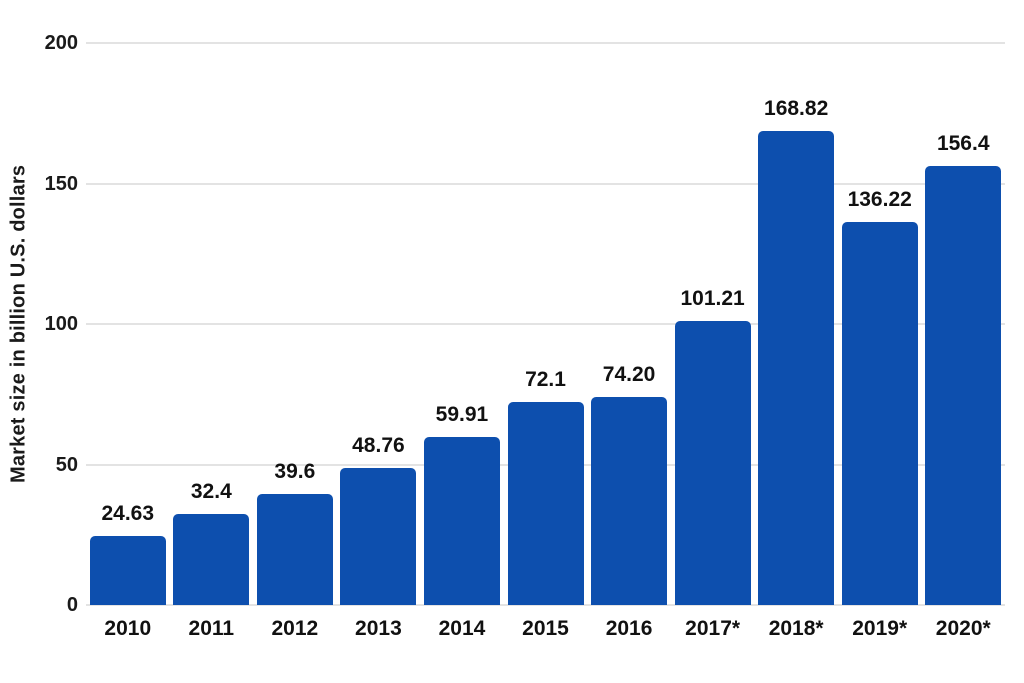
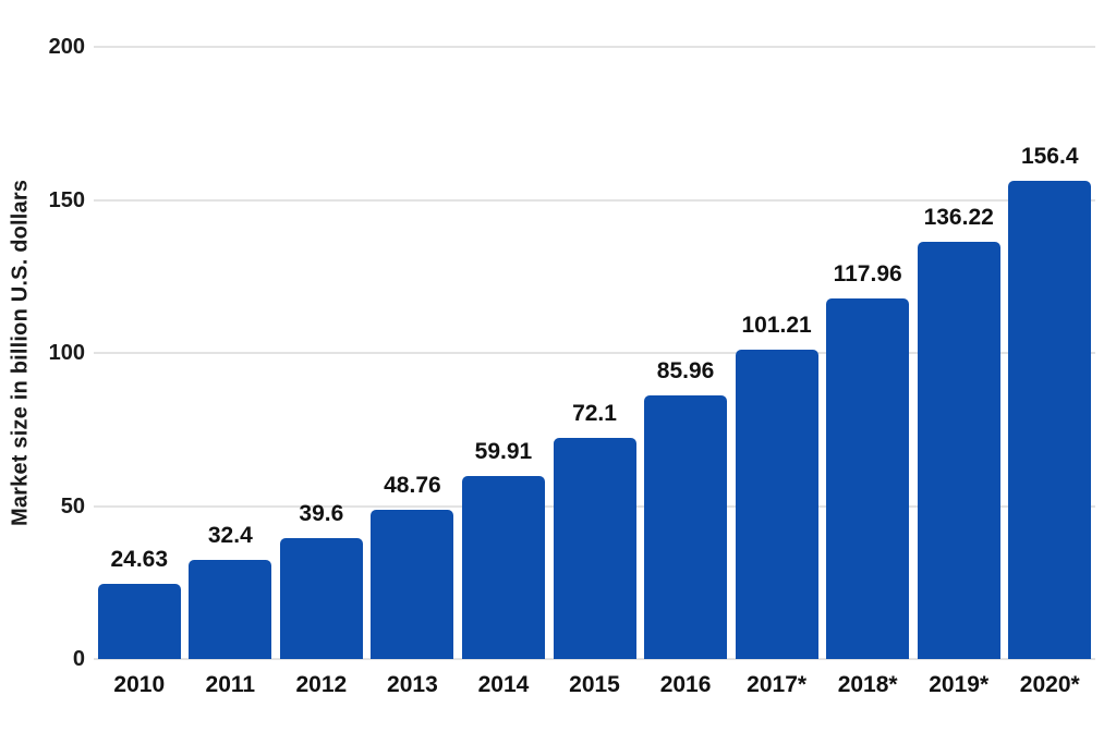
2016: 74.20 -> 85.96
2018*: 168.82 -> 117.96
